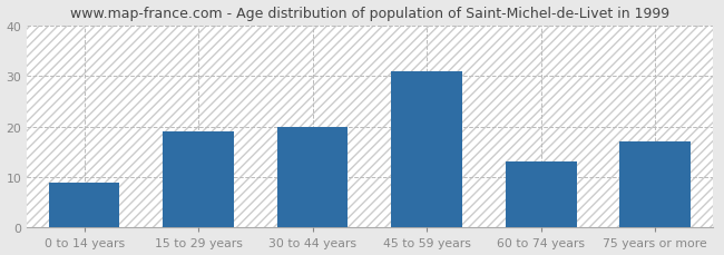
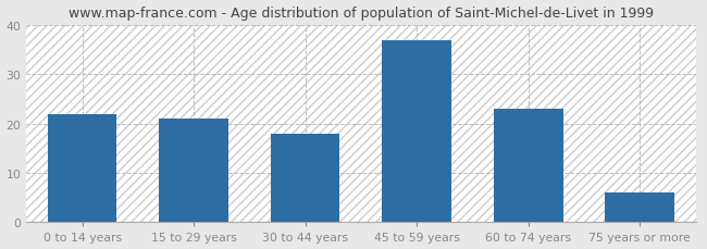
0 to 14 years: 9 -> 22
15 to 29 years: 19 -> 21
30 to 44 years: 20 -> 18
45 to 59 years: 31 -> 37
60 to 74 years: 13 -> 23
75 years or more: 17 -> 6
